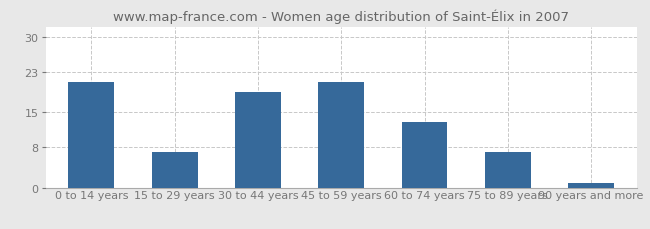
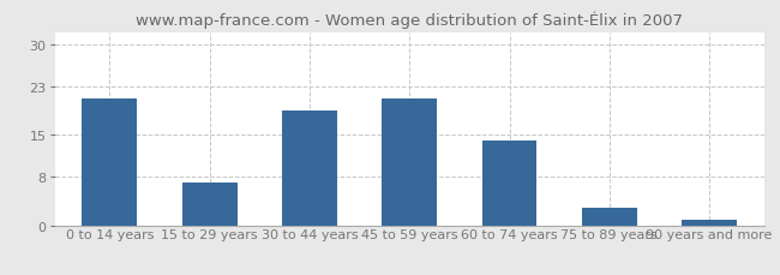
60 to 74 years: 13 -> 14
75 to 89 years: 7 -> 3
